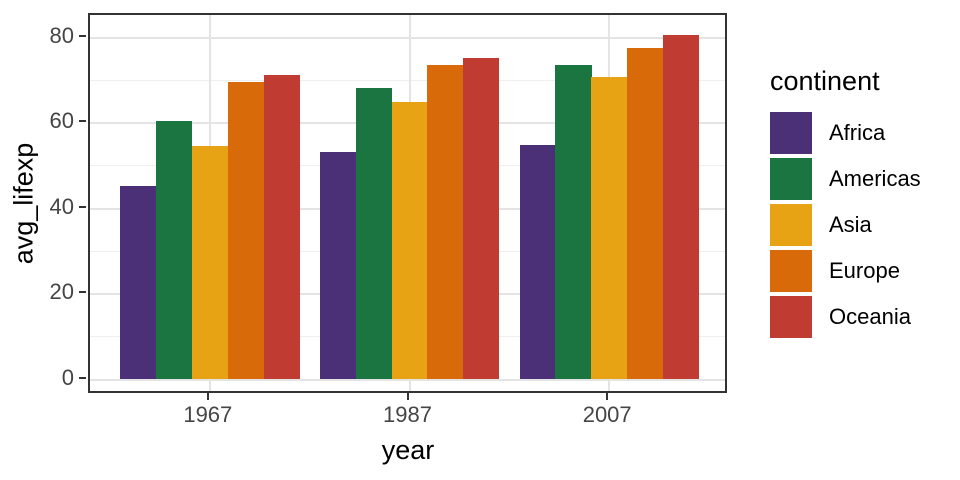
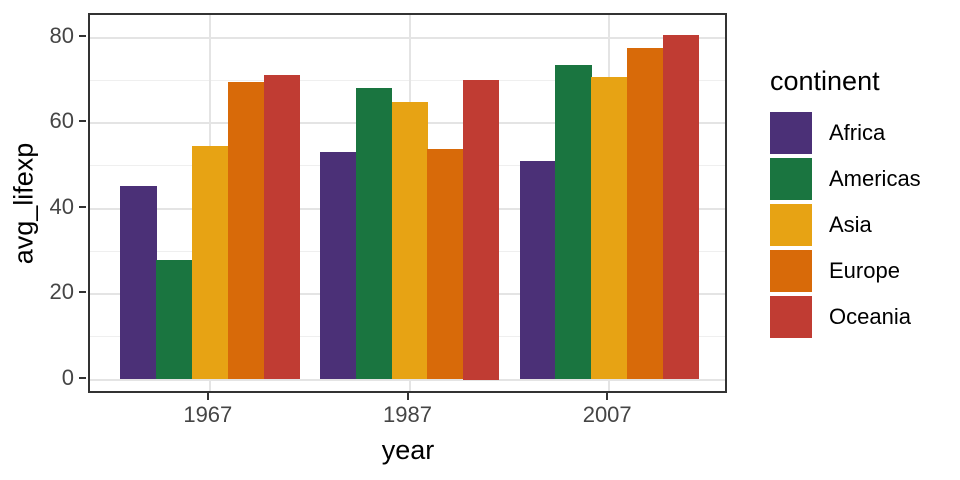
Americas/1967: 60 -> 28
Europe/1987: 74 -> 54
Oceania/1987: 75 -> 70
Africa/2007: 55 -> 51
